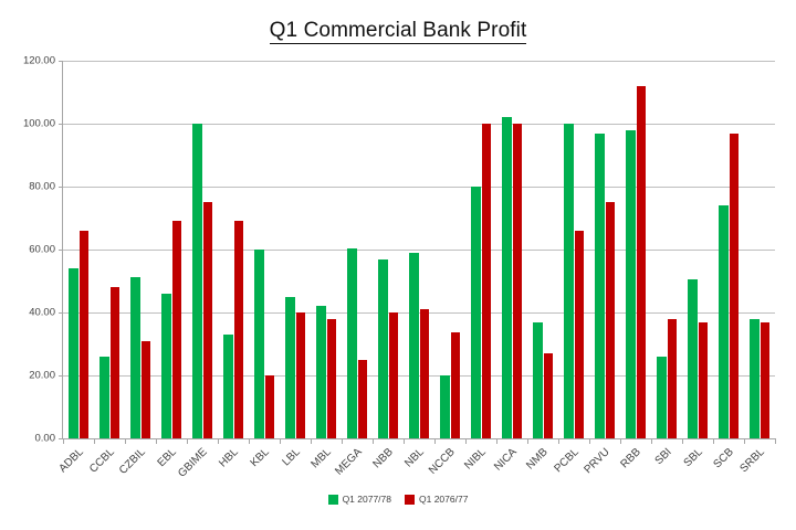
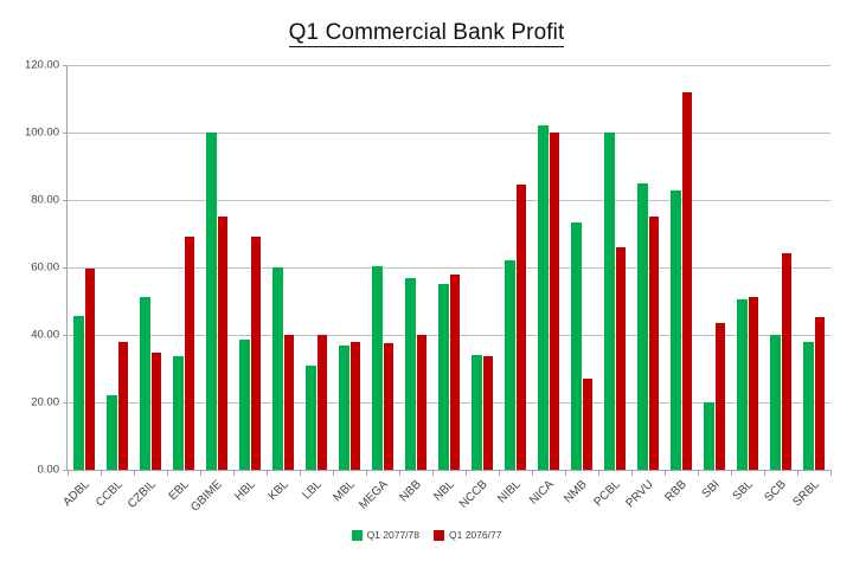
Q1 2077/78/ADBL: 54 -> 46
Q1 2076/77/ADBL: 66 -> 60
Q1 2077/78/CCBL: 26 -> 22
Q1 2076/77/CCBL: 48 -> 38
Q1 2076/77/CZBIL: 31 -> 35
Q1 2077/78/EBL: 46 -> 34
Q1 2077/78/HBL: 33 -> 39
Q1 2076/77/KBL: 20 -> 40
Q1 2077/78/LBL: 45 -> 31
Q1 2077/78/MBL: 42 -> 37
Q1 2076/77/MEGA: 25 -> 37
Q1 2077/78/NBL: 59 -> 55
Q1 2076/77/NBL: 41 -> 58
Q1 2077/78/NCCB: 20 -> 34
Q1 2077/78/NIBL: 80 -> 62
Q1 2076/77/NIBL: 100 -> 84
Q1 2077/78/NMB: 37 -> 73
Q1 2077/78/PRVU: 97 -> 85
Q1 2077/78/RBB: 98 -> 83
Q1 2077/78/SBI: 26 -> 20
Q1 2076/77/SBI: 38 -> 44
Q1 2076/77/SBL: 37 -> 51
Q1 2077/78/SCB: 74 -> 40
Q1 2076/77/SCB: 97 -> 64
Q1 2076/77/SRBL: 37 -> 45
